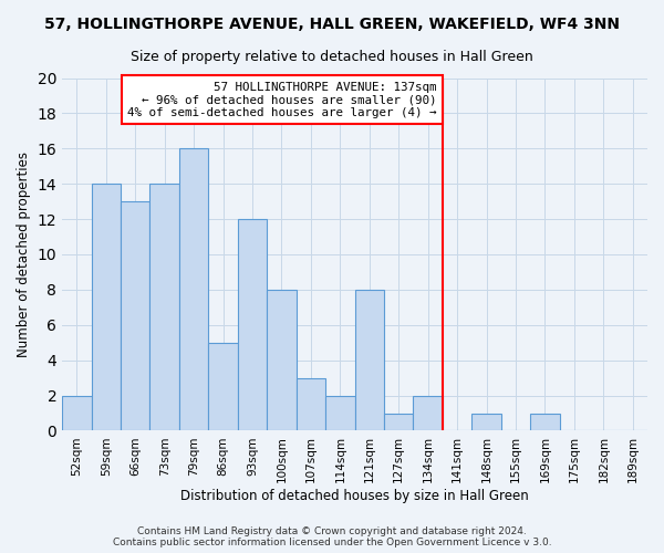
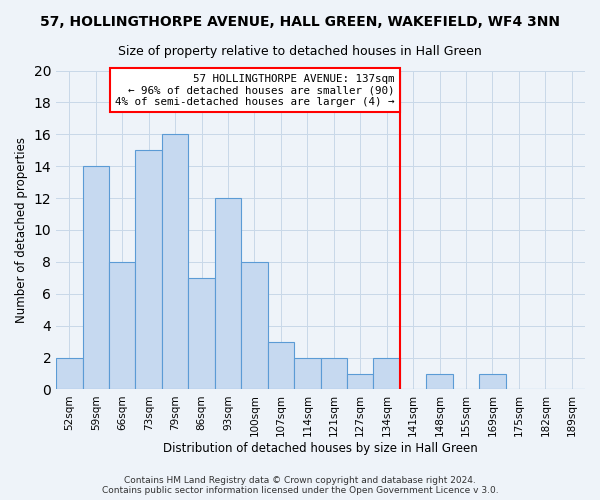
66sqm: 13 -> 8
73sqm: 14 -> 15
86sqm: 5 -> 7
121sqm: 8 -> 2
